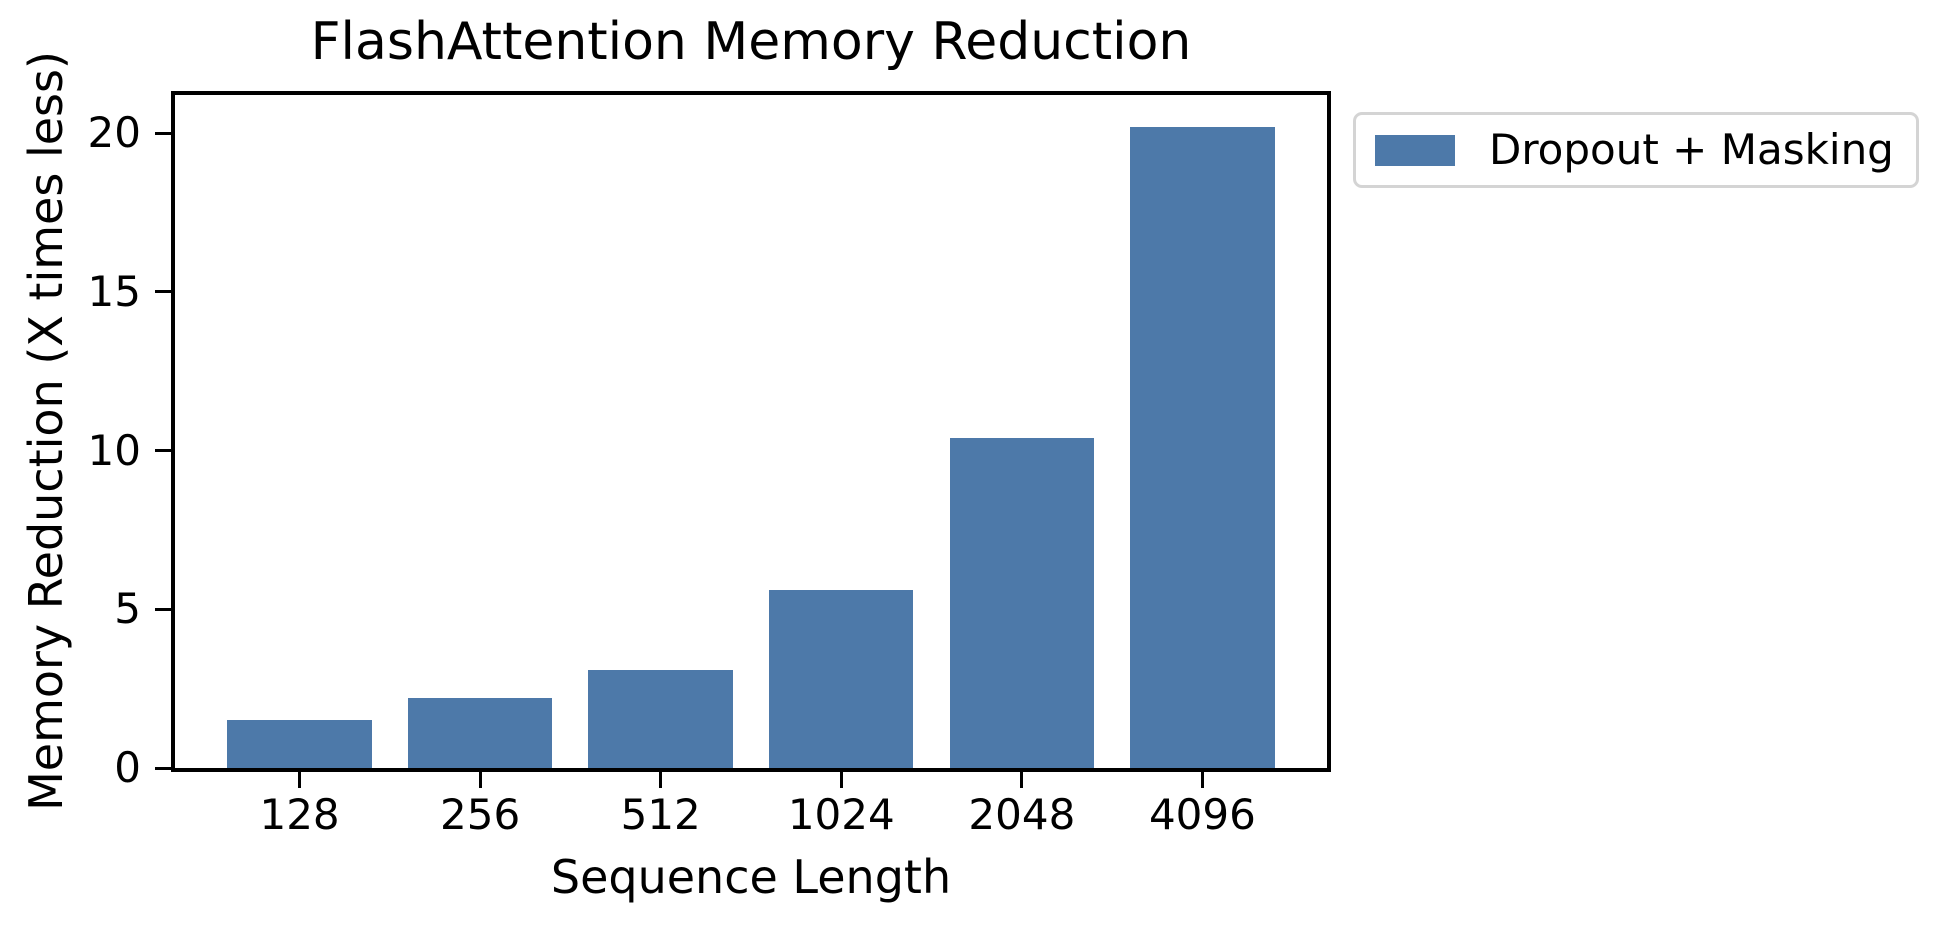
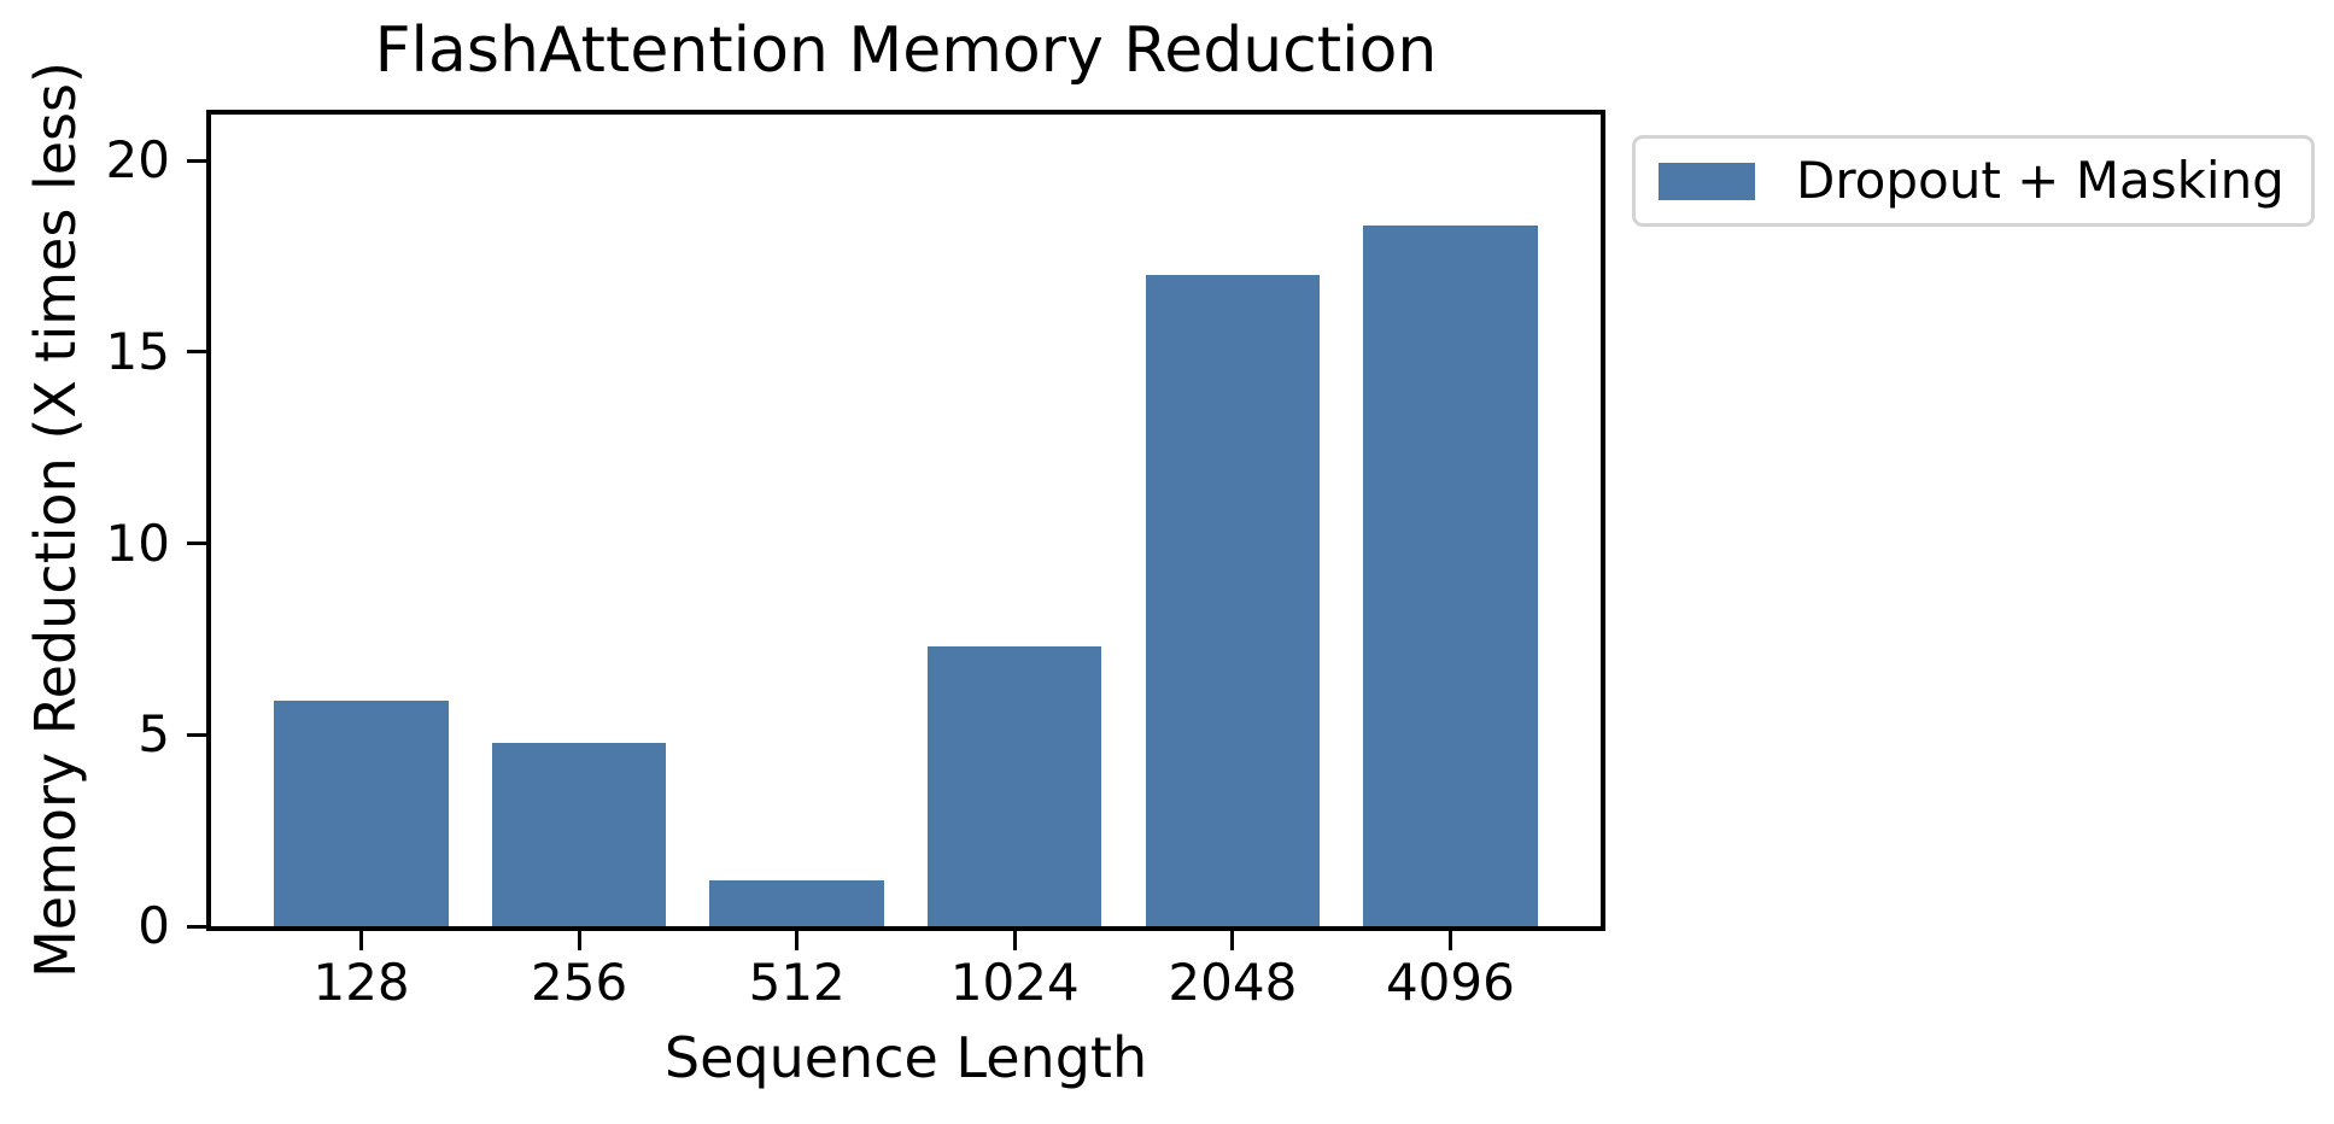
128: 1.5 -> 5.9
256: 2.2 -> 4.8
512: 3.1 -> 1.2
1024: 5.6 -> 7.3
2048: 10.4 -> 17.0
4096: 20.2 -> 18.3
